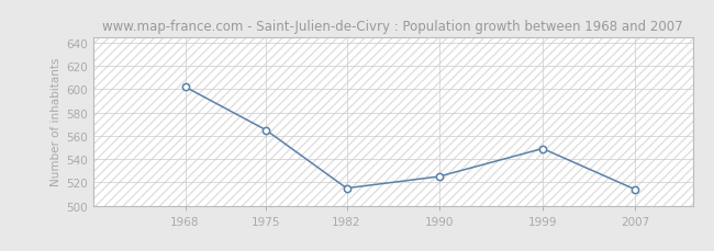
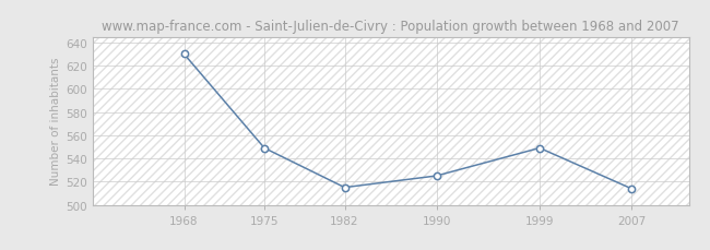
1968: 602 -> 630
1975: 565 -> 549
